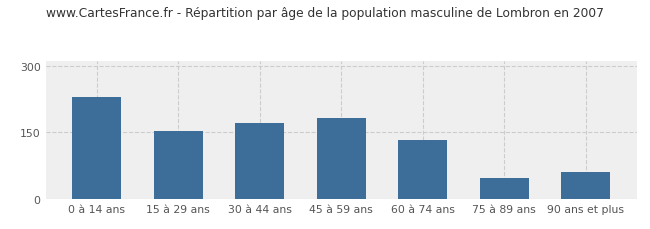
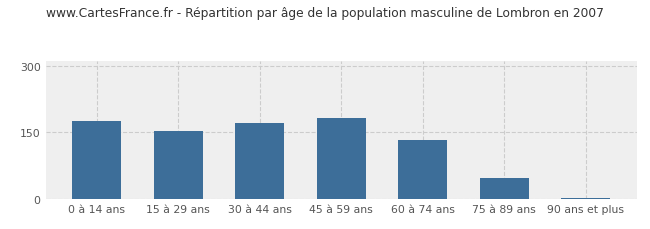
0 à 14 ans: 230 -> 175
90 ans et plus: 60 -> 3
